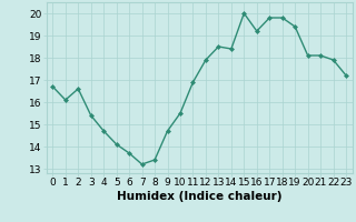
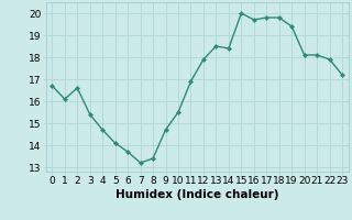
16: 19.2 -> 19.7
